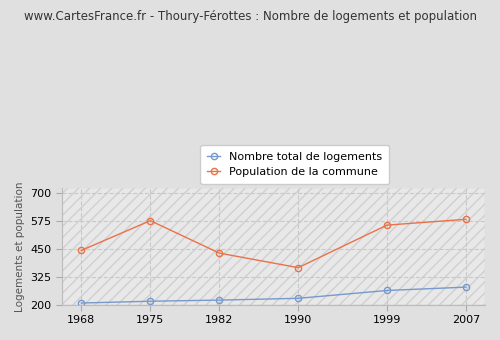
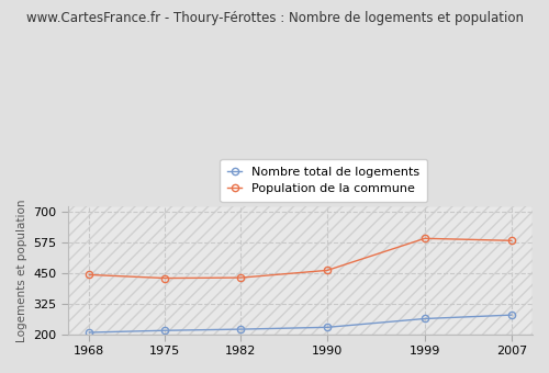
Population de la commune/1975: 575 -> 428
Population de la commune/1990: 365 -> 460
Population de la commune/1999: 555 -> 590
